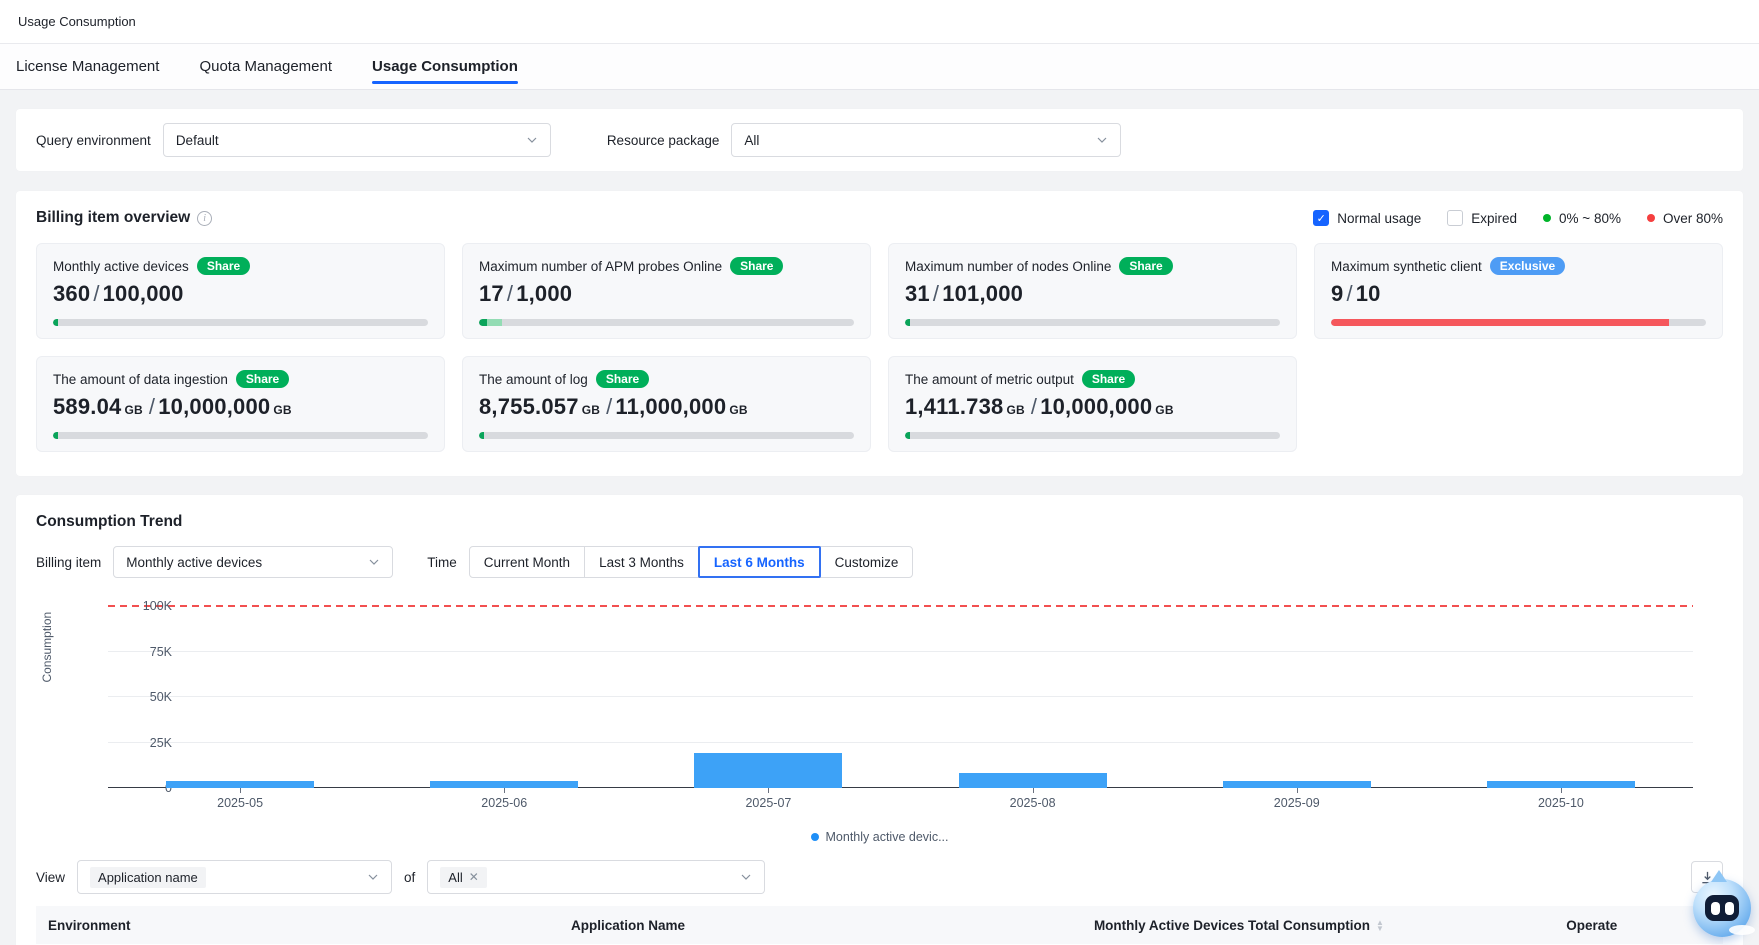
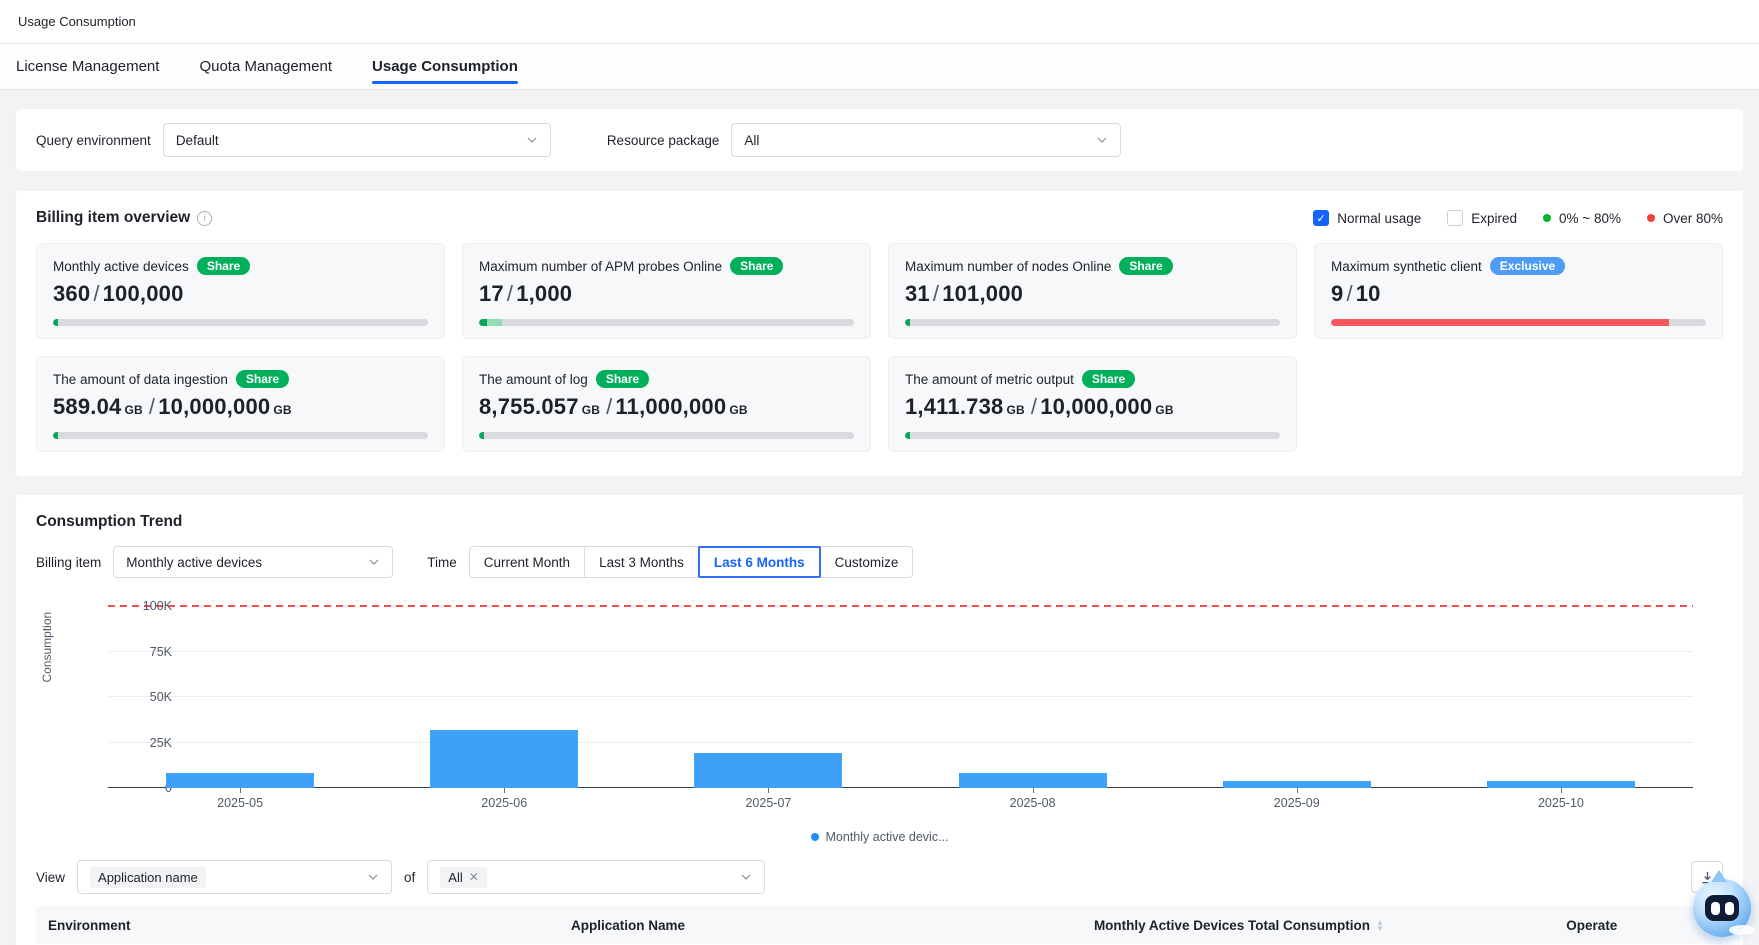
2025-05: 4K -> 8K
2025-06: 4K -> 32K
